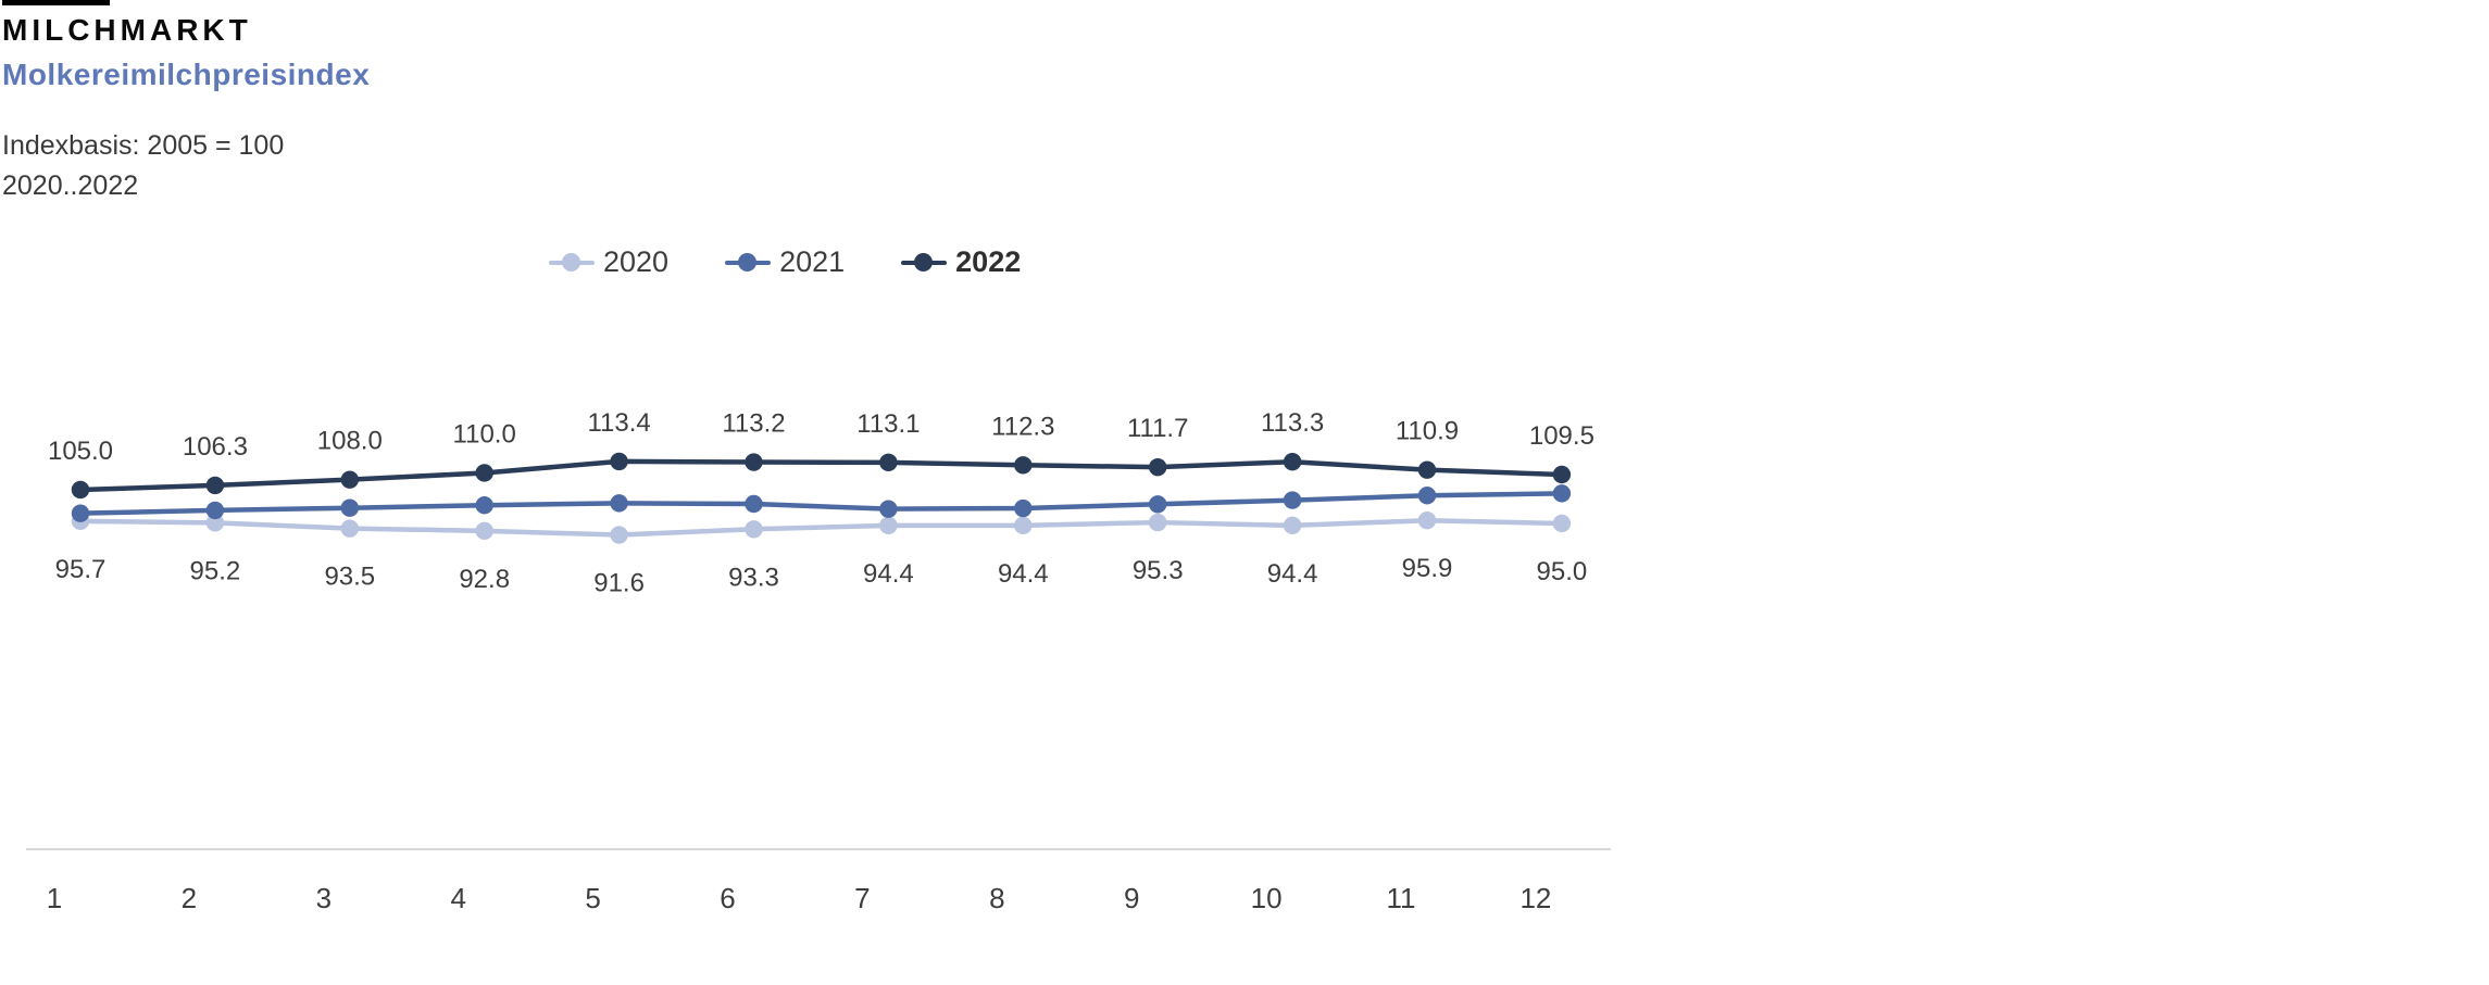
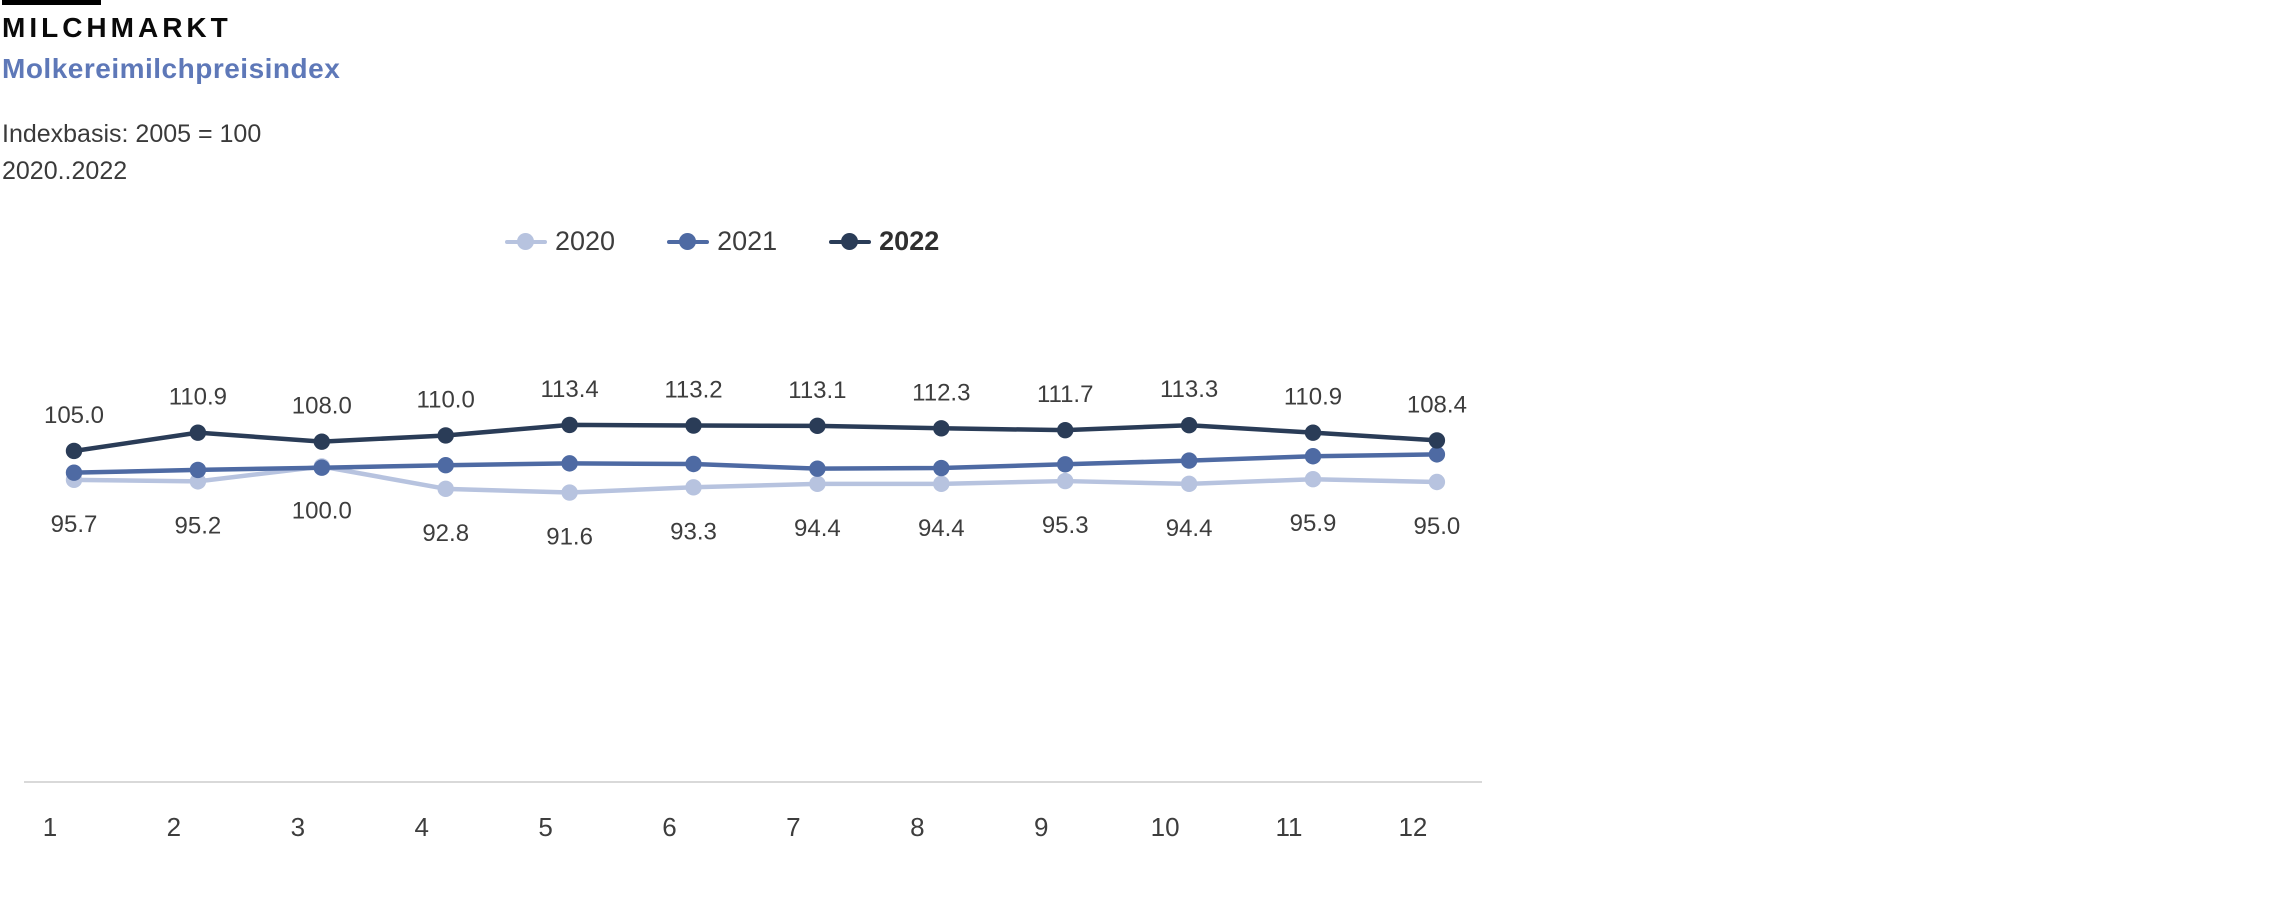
2022/2: 106.3 -> 110.9
2020/3: 93.5 -> 100.0
2022/12: 109.5 -> 108.4
